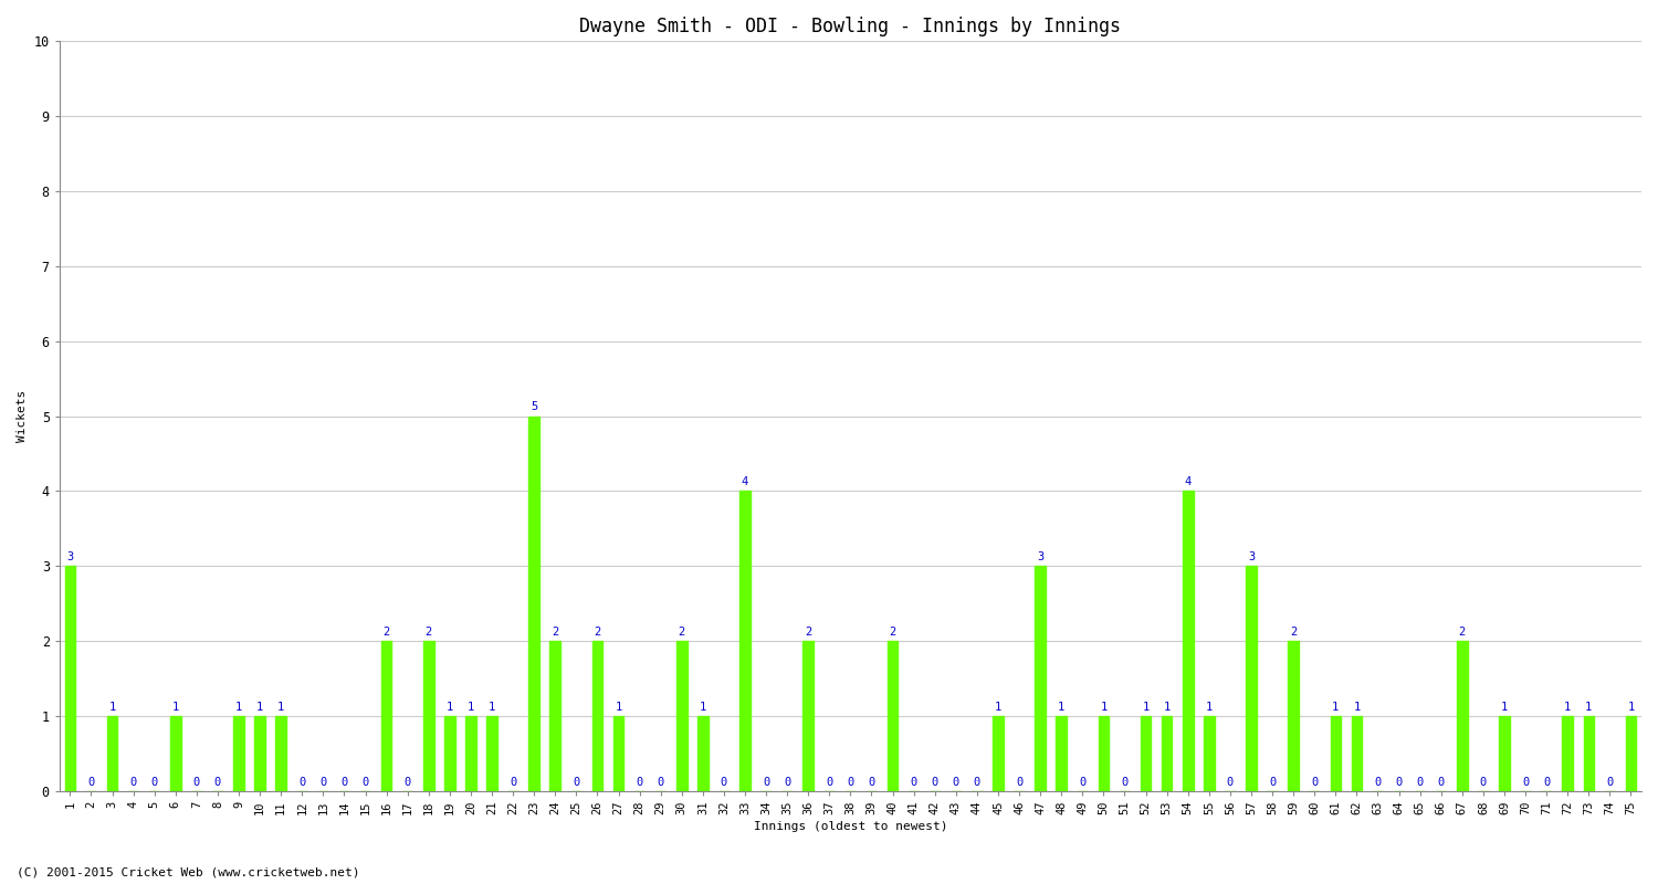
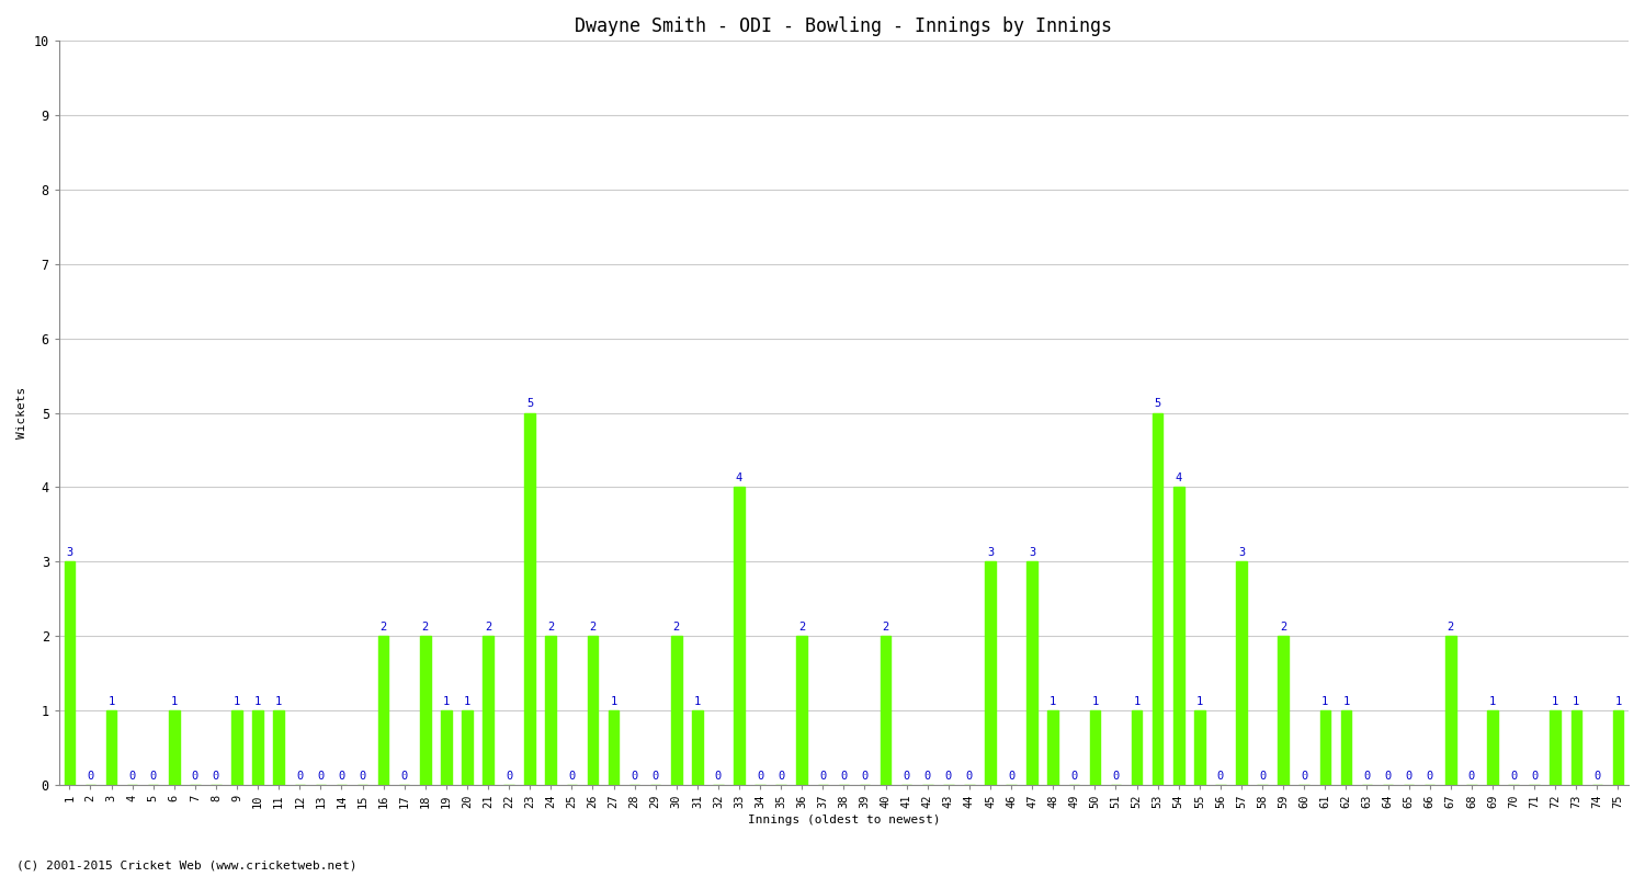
21: 1 -> 2
45: 1 -> 3
53: 1 -> 5
